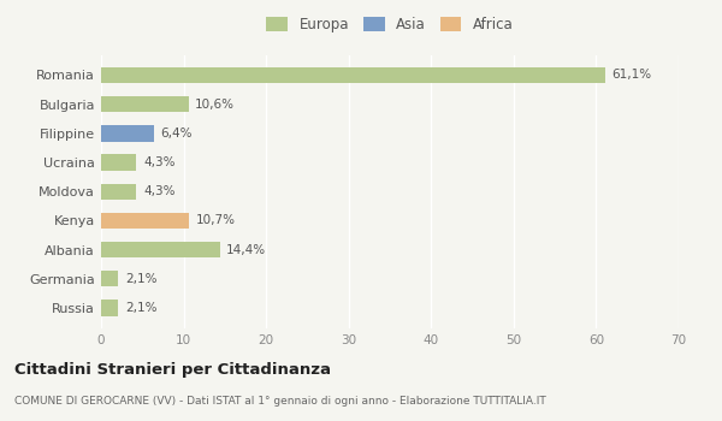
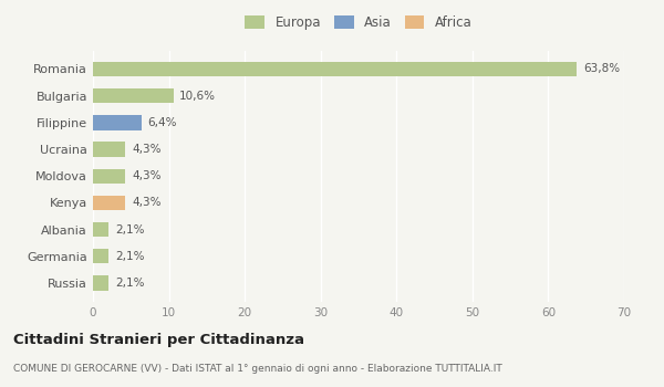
Romania: 61,1% -> 63,8%
Kenya: 10,7% -> 4,3%
Albania: 14,4% -> 2,1%
